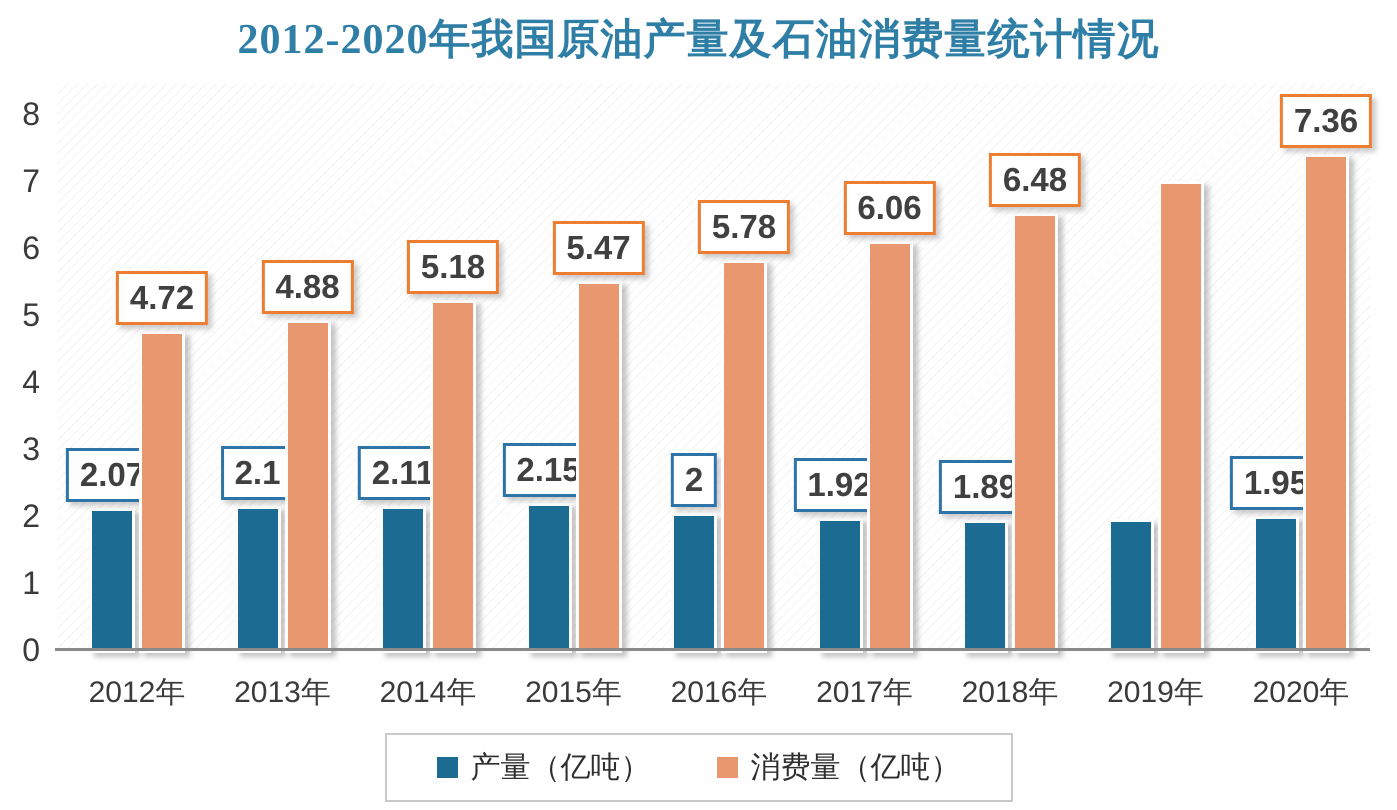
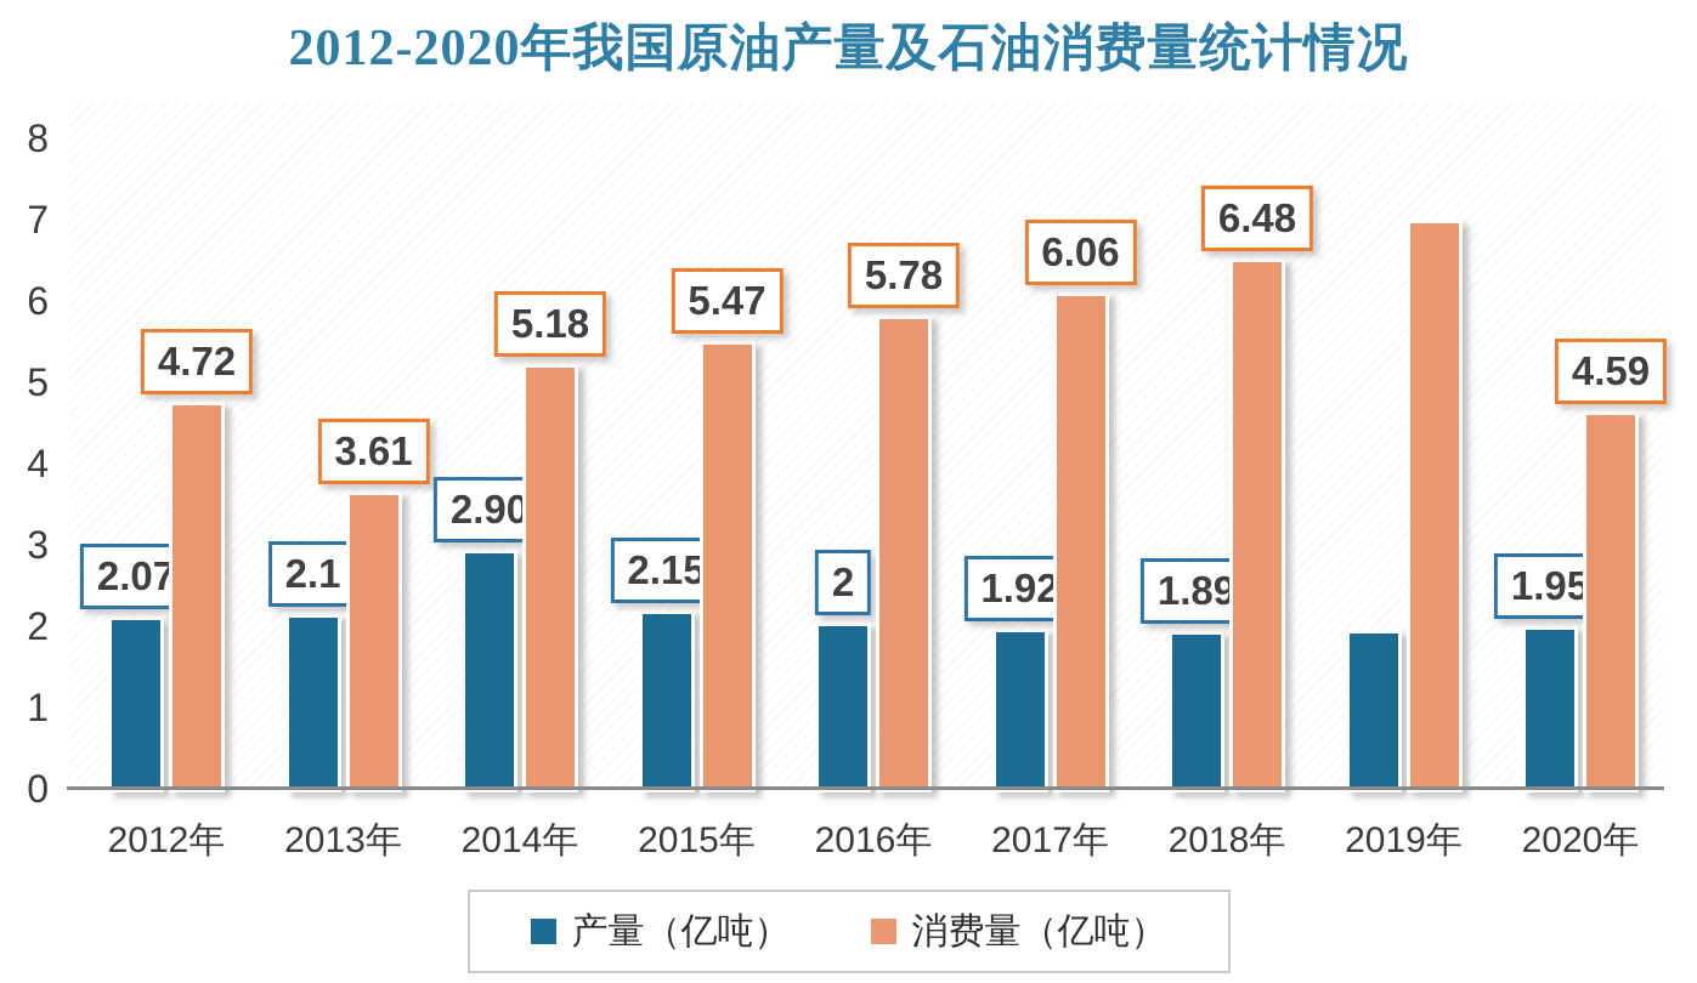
消费量（亿吨）/2013年: 4.88 -> 3.61
产量（亿吨）/2014年: 2.11 -> 2.90
消费量（亿吨）/2020年: 7.36 -> 4.59
